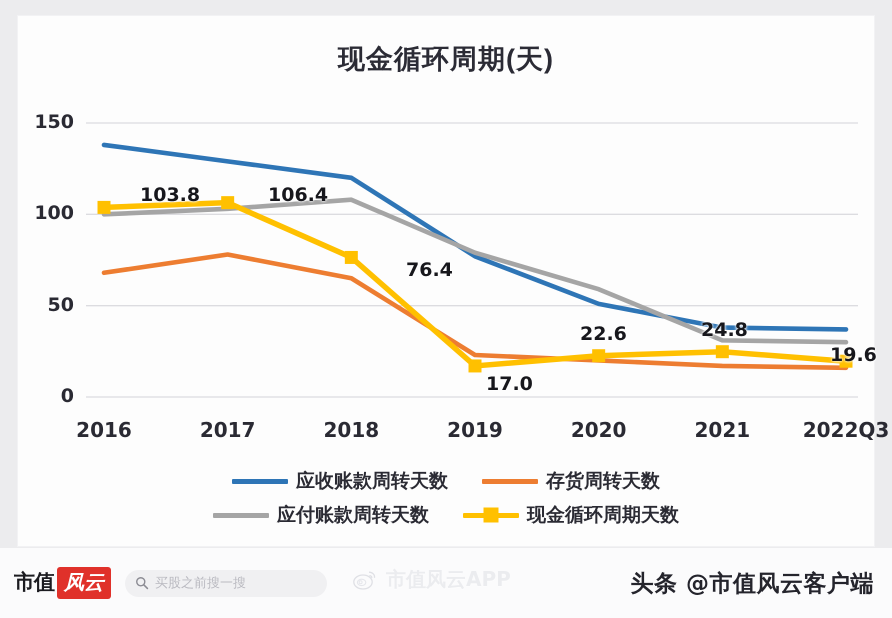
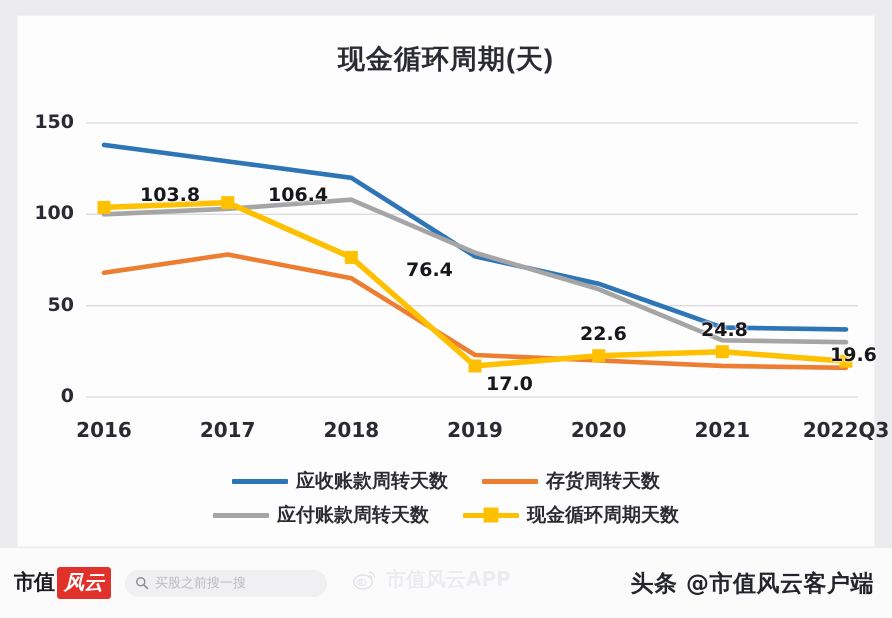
应收账款周转天数/2020: 51 -> 62
